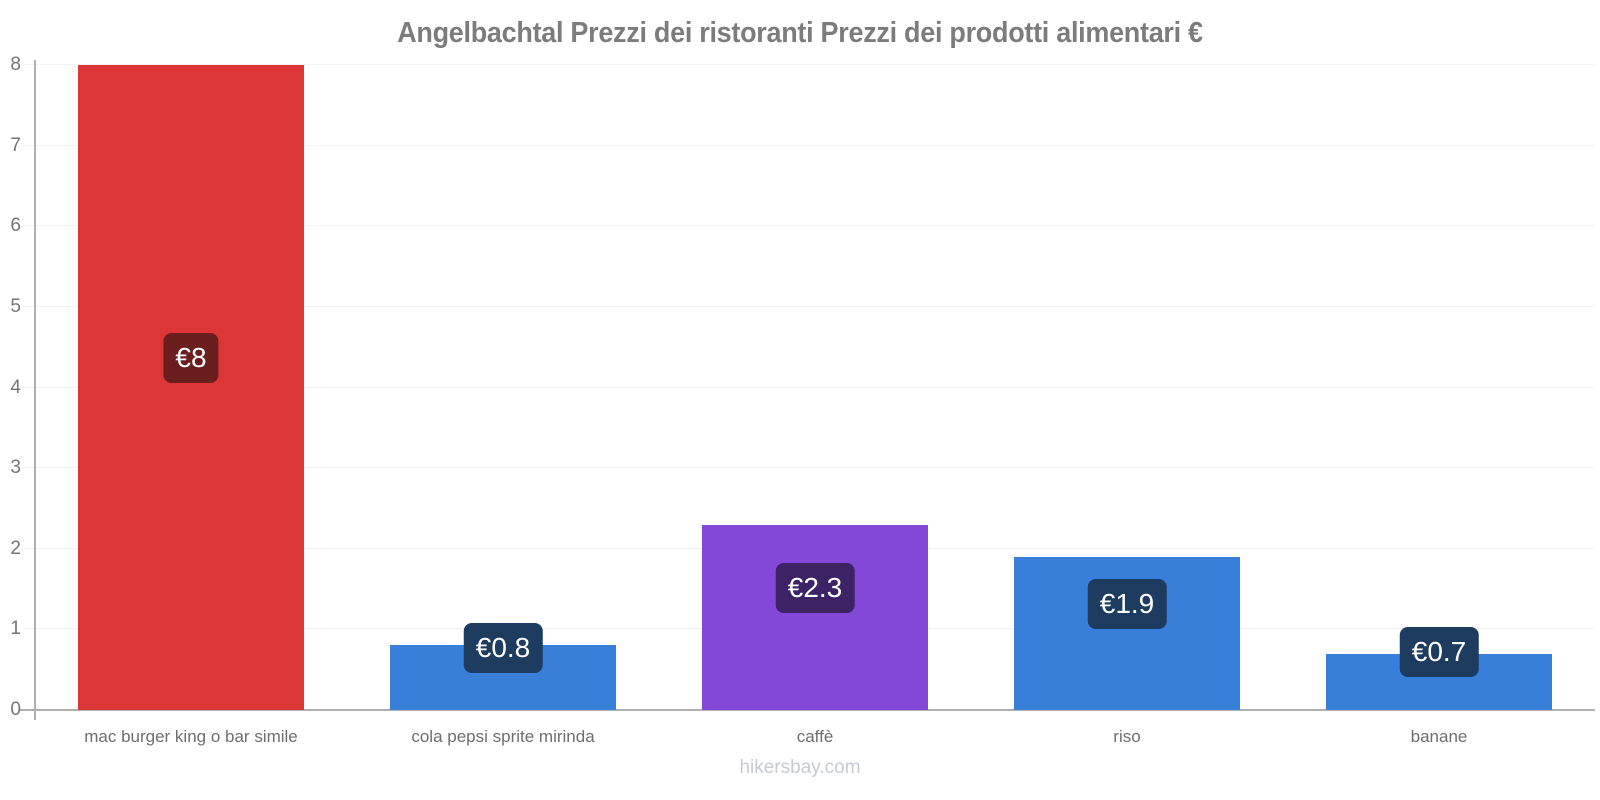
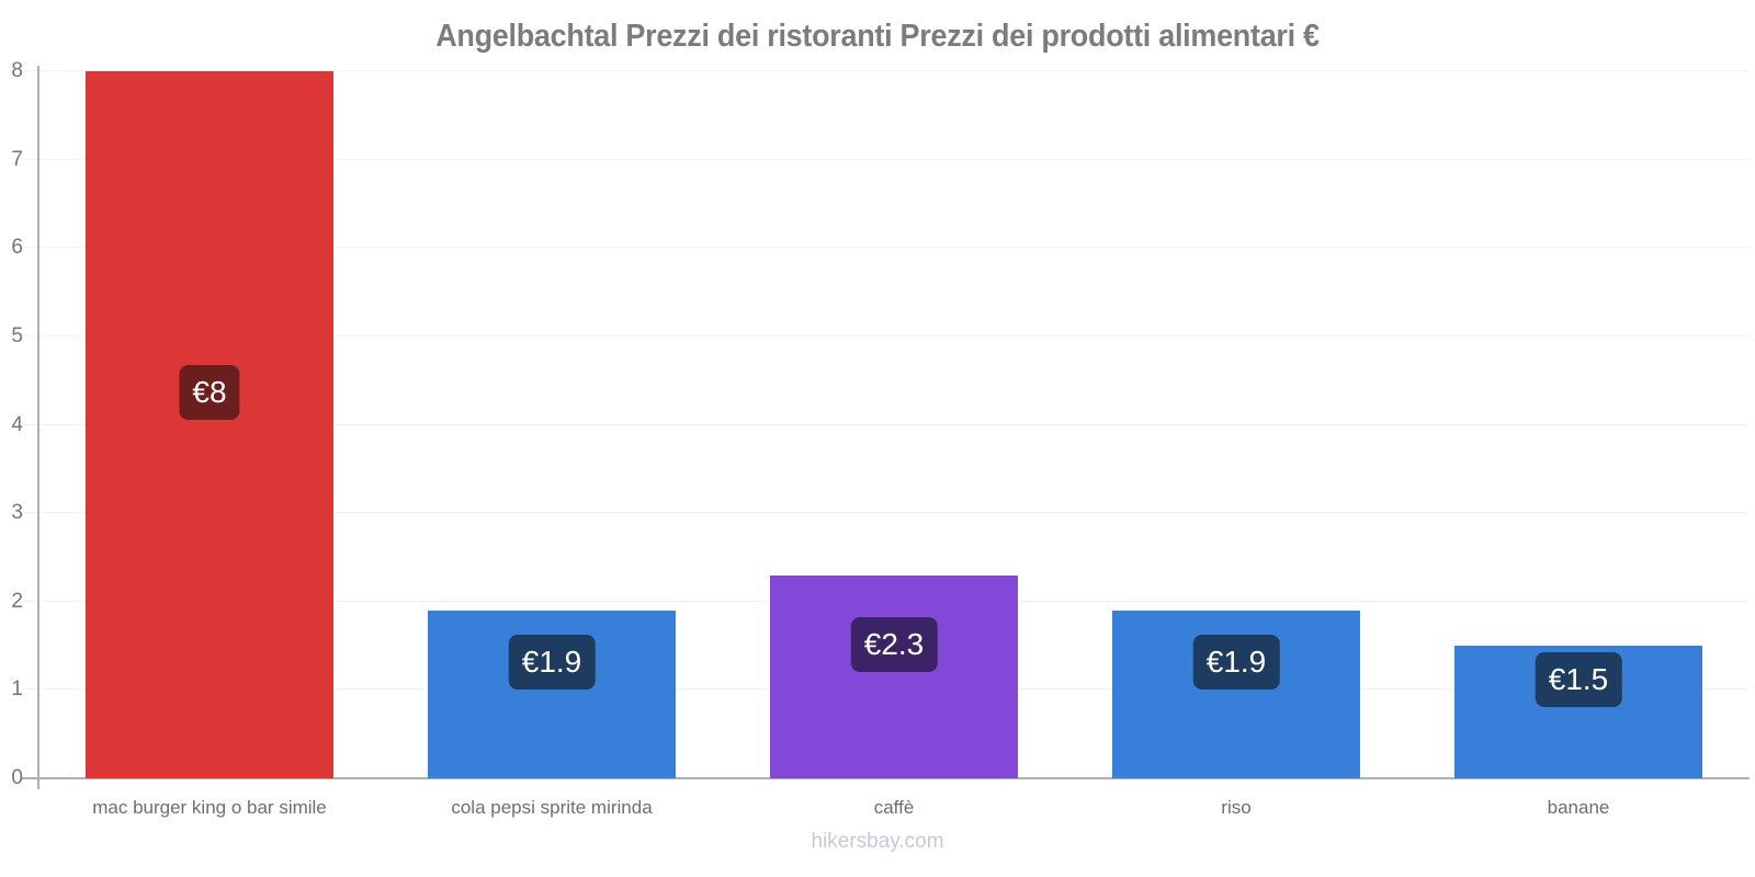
cola pepsi sprite mirinda: €0.8 -> €1.9
banane: €0.7 -> €1.5
